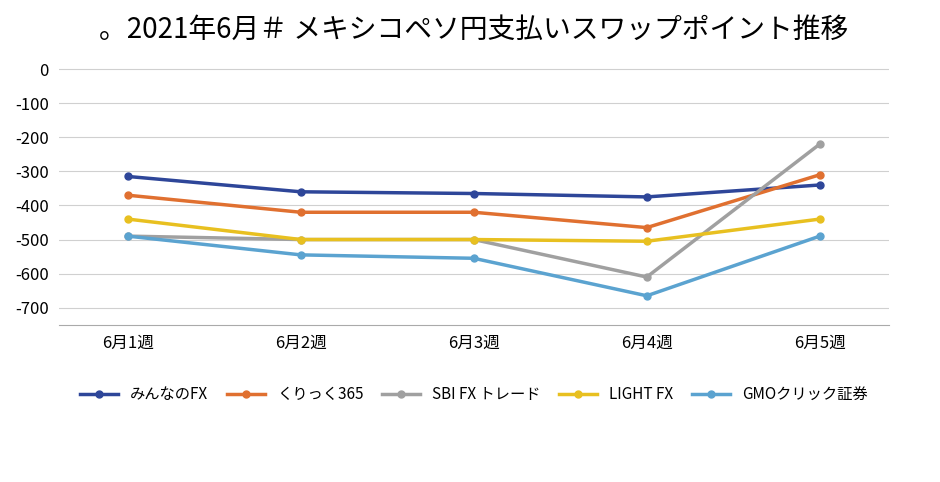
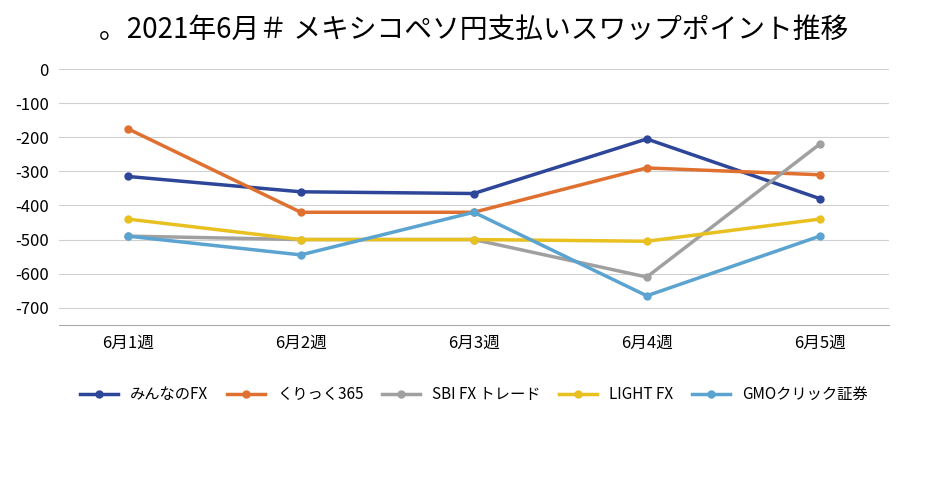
くりっく365/6月1週: -370 -> -175
GMOクリック証券/6月3週: -555 -> -420
みんなのFX/6月4週: -375 -> -205
くりっく365/6月4週: -465 -> -290
みんなのFX/6月5週: -340 -> -380
